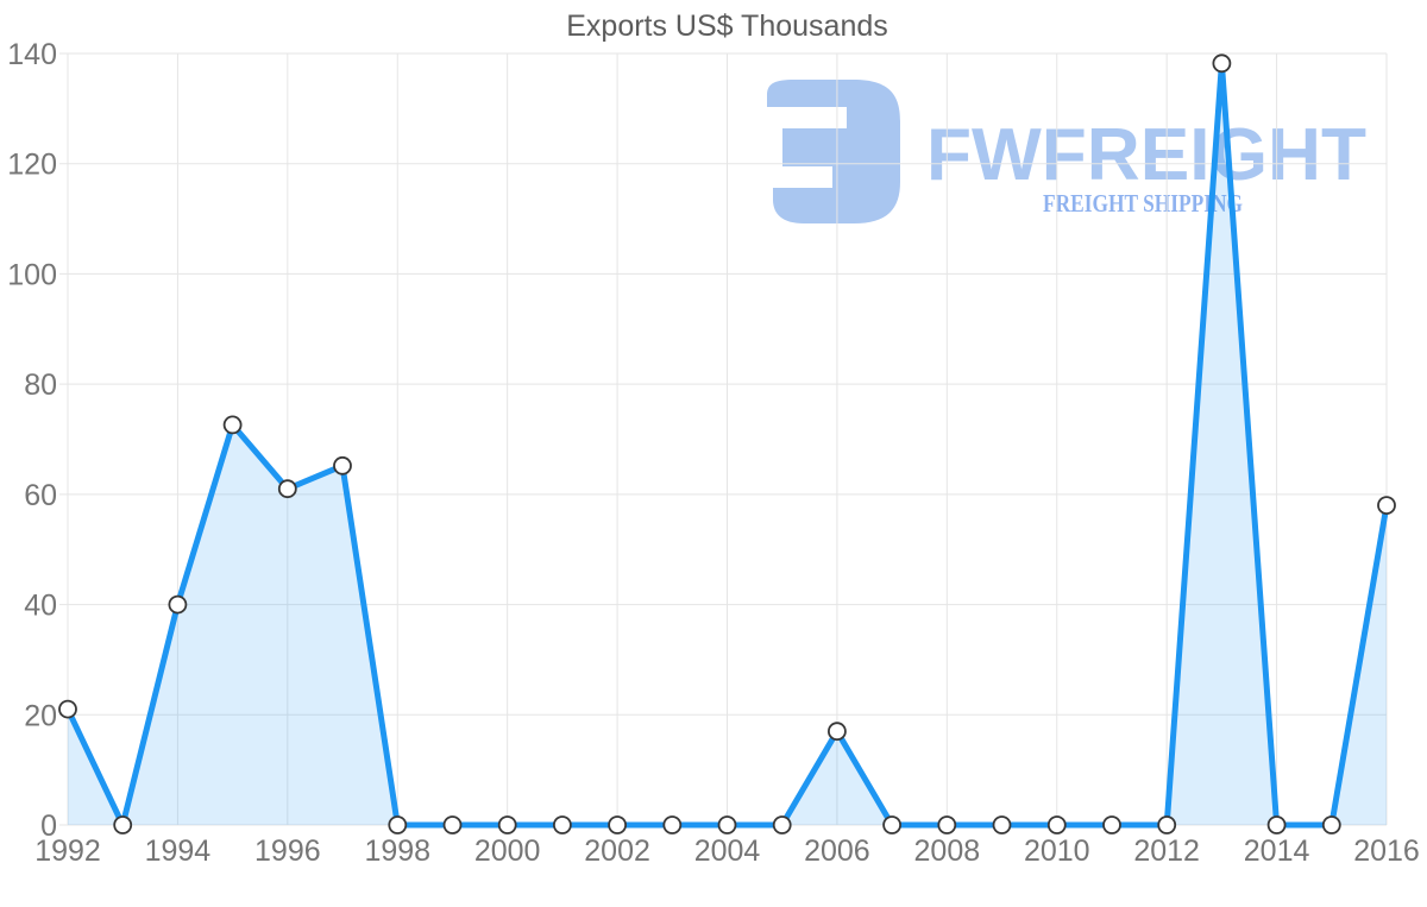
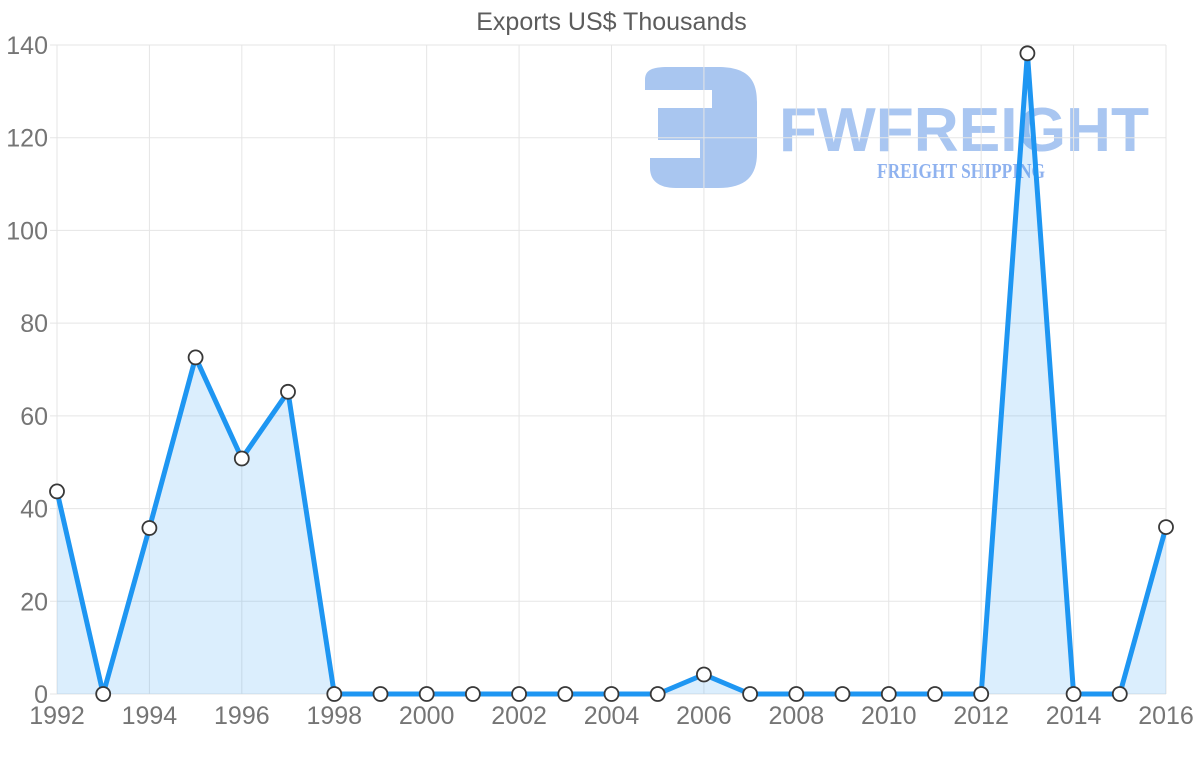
1992: 21 -> 44
1994: 40 -> 36
1996: 61 -> 51
2006: 17 -> 4
2016: 58 -> 36
